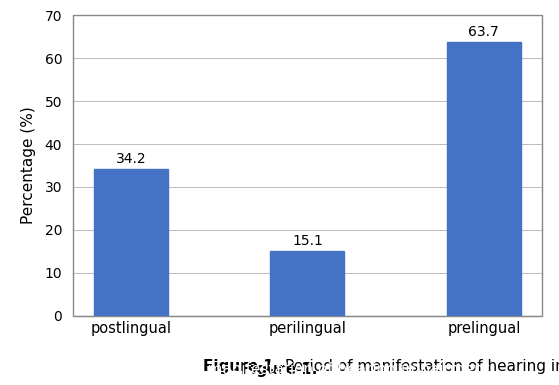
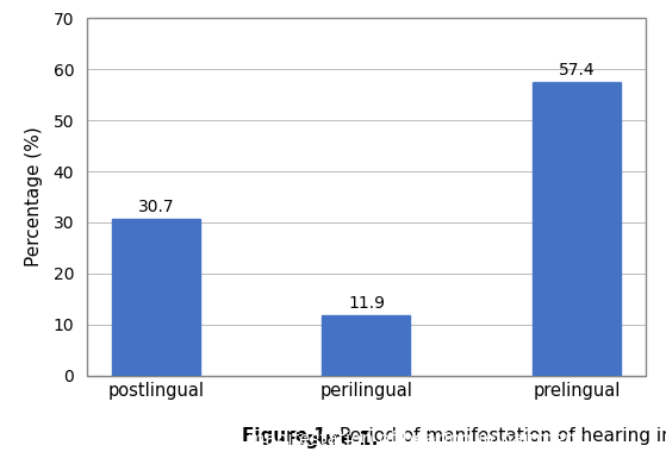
postlingual: 34.2 -> 30.7
perilingual: 15.1 -> 11.9
prelingual: 63.7 -> 57.4
